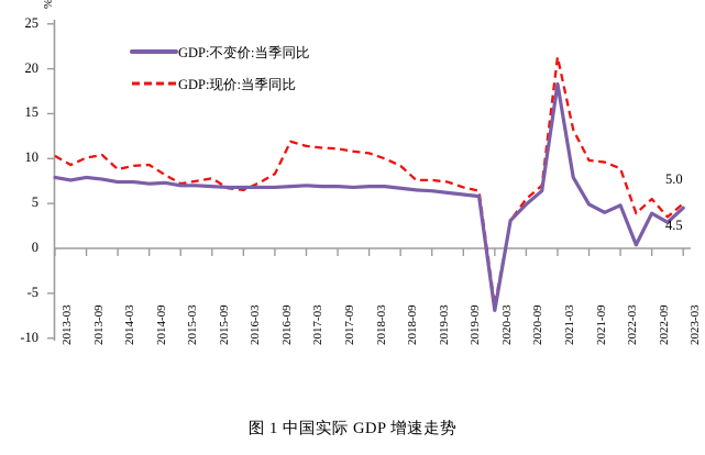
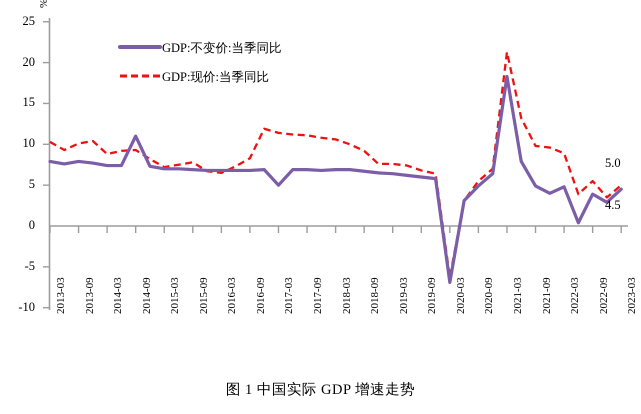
GDP:不变价:当季同比/2014-09: 7 -> 11
GDP:不变价:当季同比/2017-03: 7 -> 5
